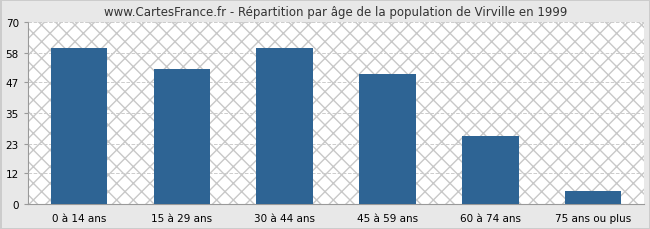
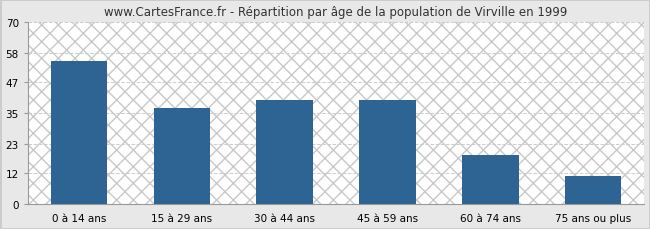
0 à 14 ans: 60 -> 55
15 à 29 ans: 52 -> 37
30 à 44 ans: 60 -> 40
45 à 59 ans: 50 -> 40
60 à 74 ans: 26 -> 19
75 ans ou plus: 5 -> 11
